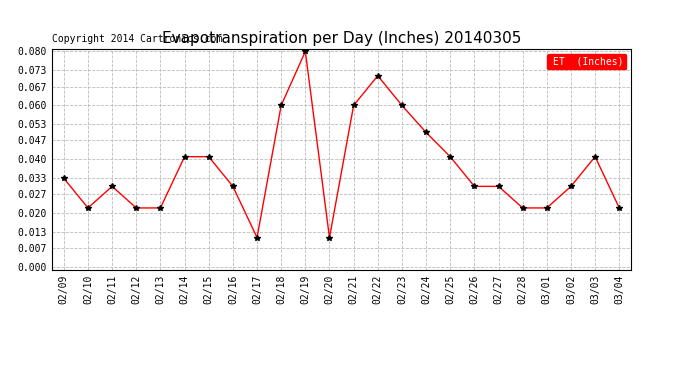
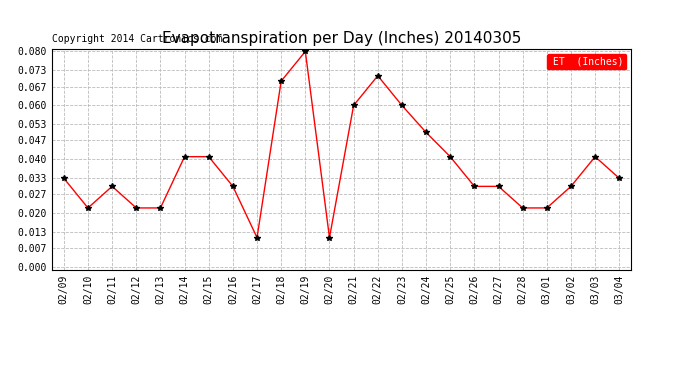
02/18: 0.060 -> 0.069
03/04: 0.022 -> 0.033
